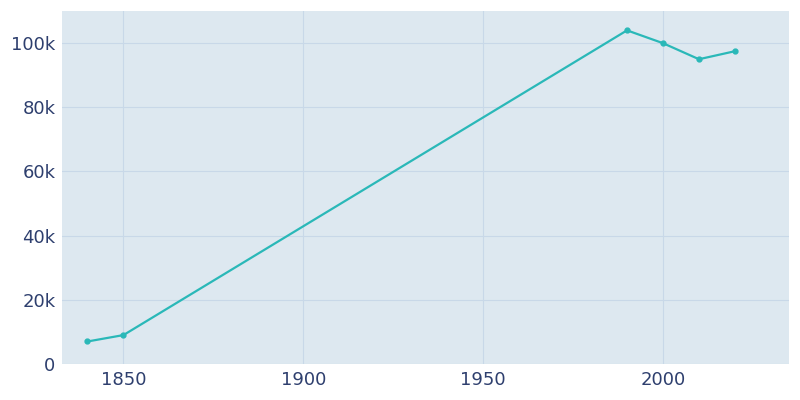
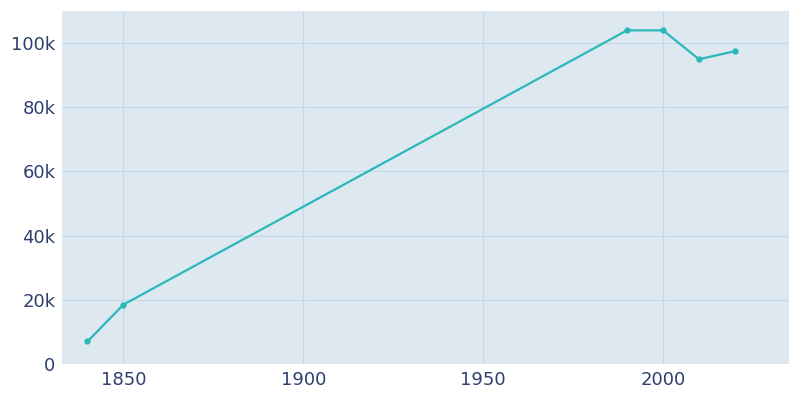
1850: 9.0k -> 18.5k
2000: 100.0k -> 104.0k
